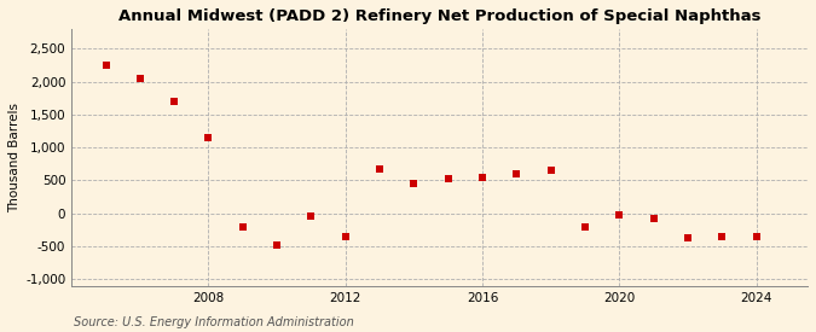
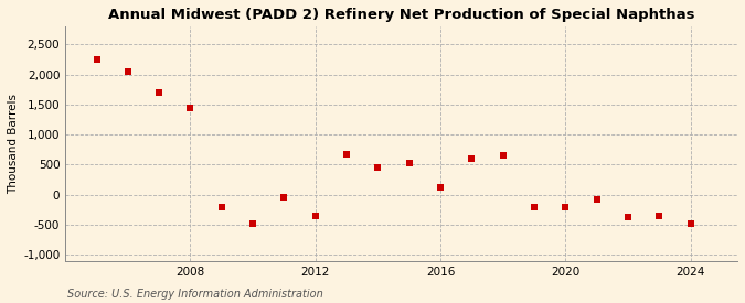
2008: 1,150 -> 1,440
2016: 540 -> 120
2020: -30 -> -200
2024: -350 -> -480
